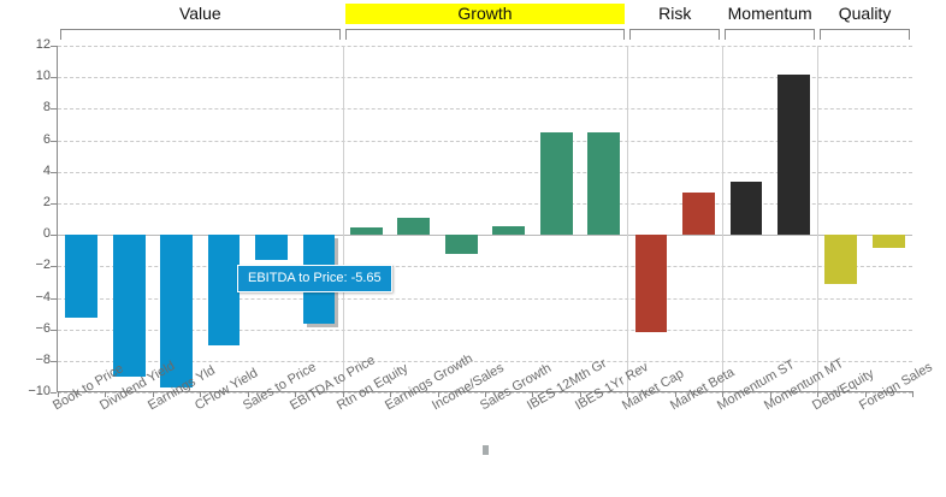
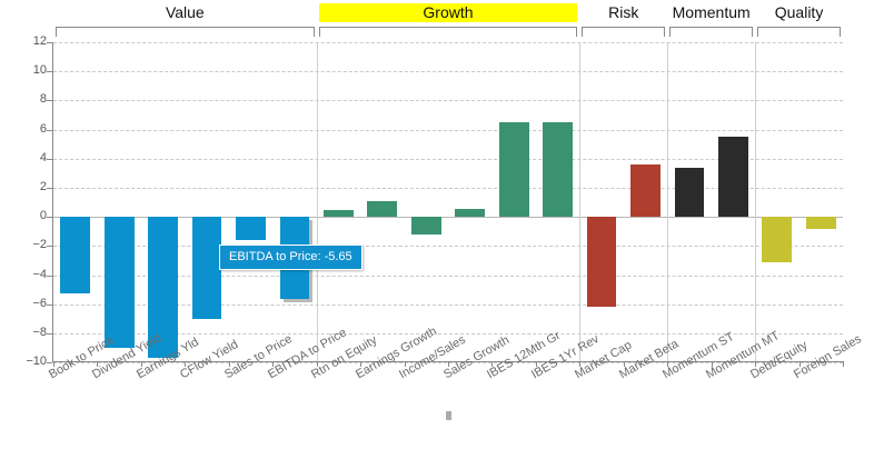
Market Beta: 2.6 -> 3.6
Momentum MT: 10.2 -> 5.5
